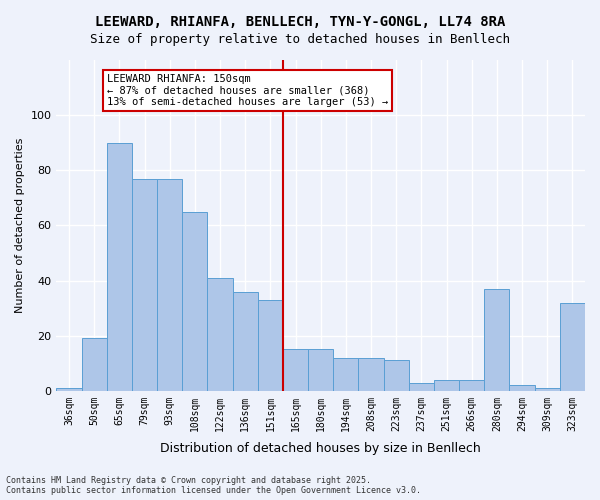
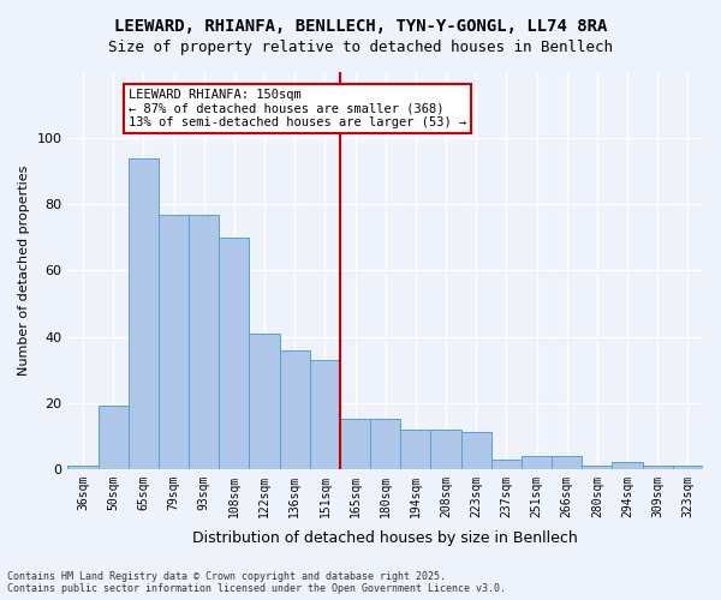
65sqm: 90 -> 94
108sqm: 65 -> 70
280sqm: 37 -> 1
323sqm: 32 -> 1
